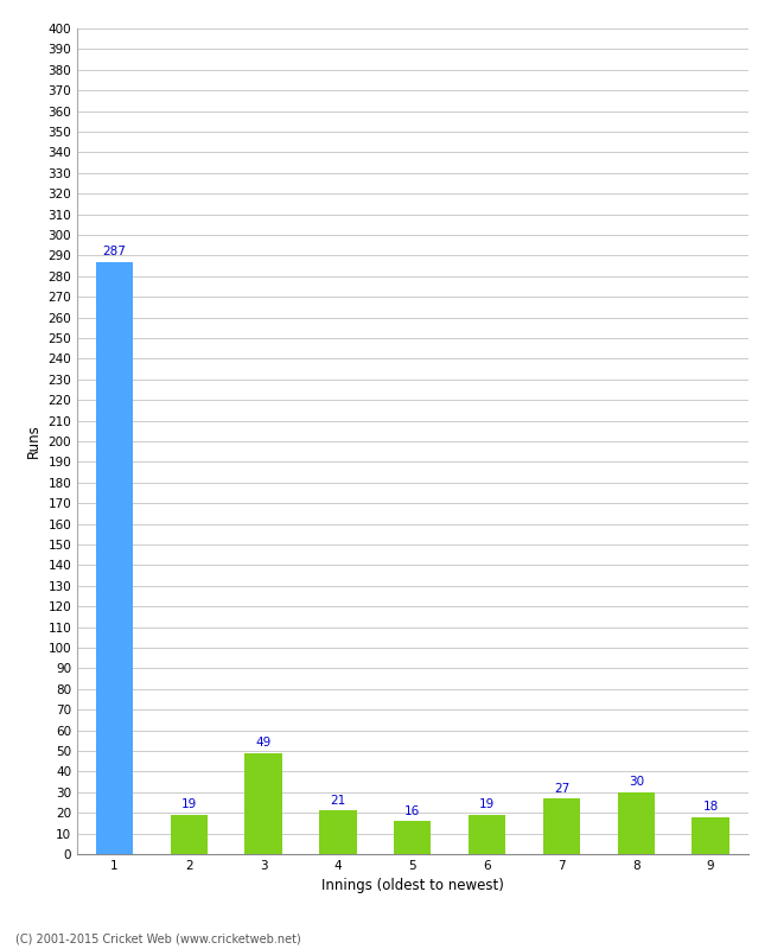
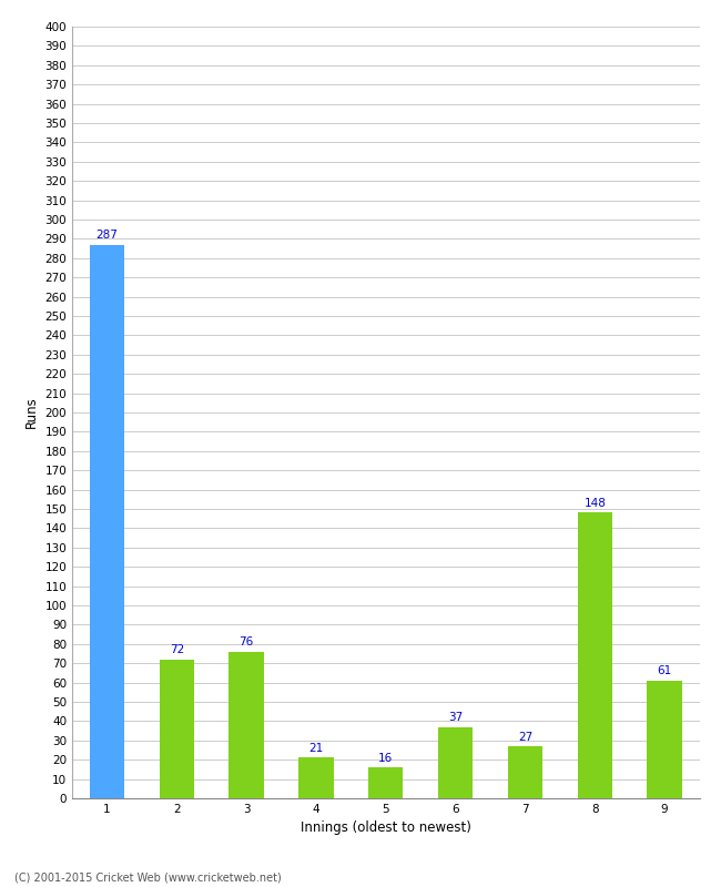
2: 19 -> 72
3: 49 -> 76
6: 19 -> 37
8: 30 -> 148
9: 18 -> 61
